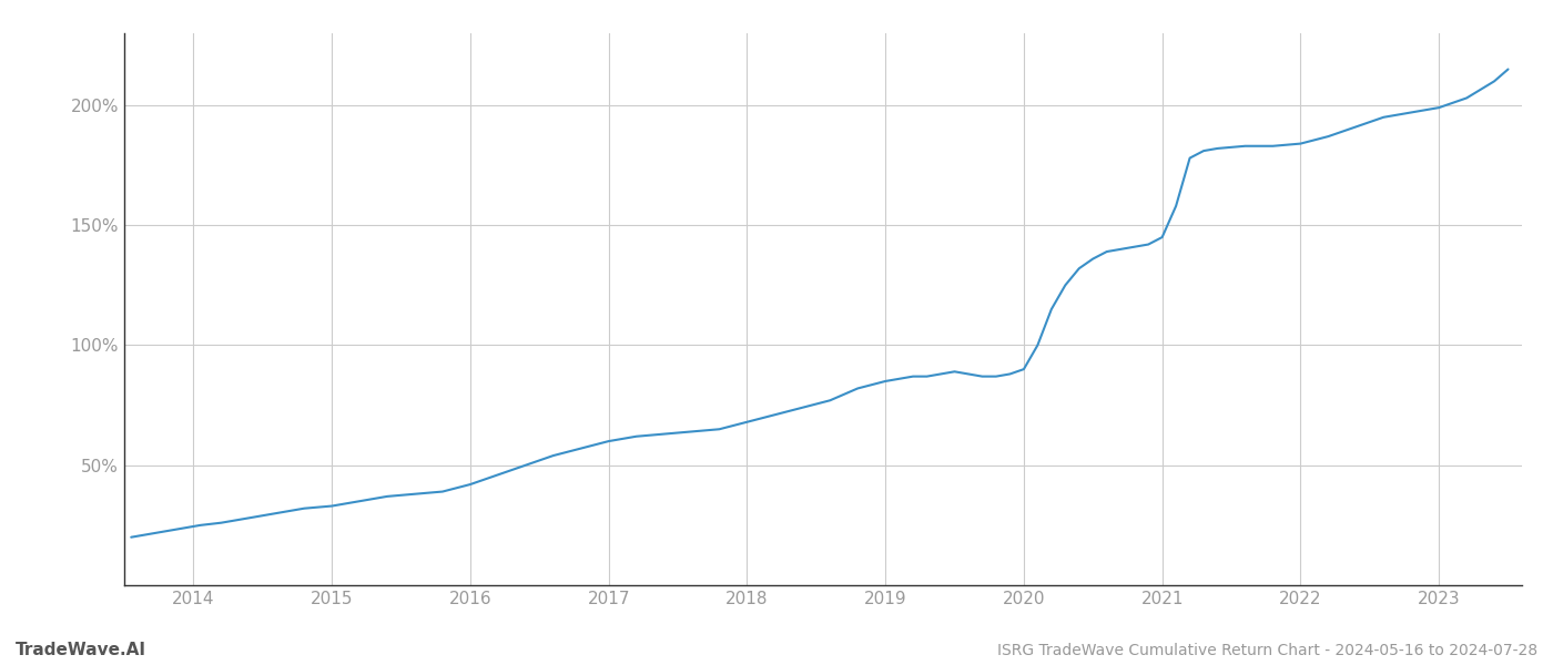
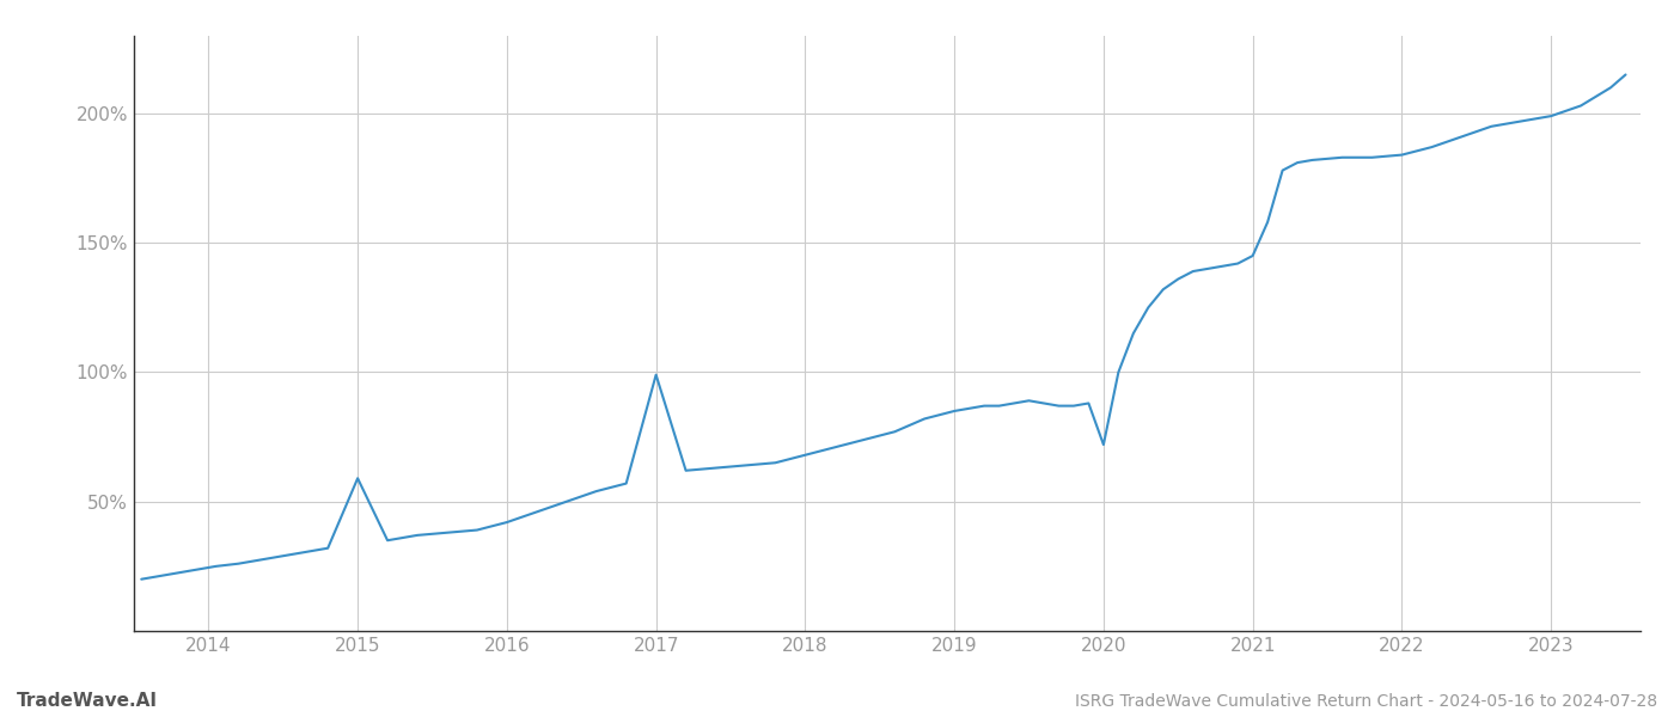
2015: 33% -> 59%
2017: 60% -> 99%
2020: 90% -> 72%
